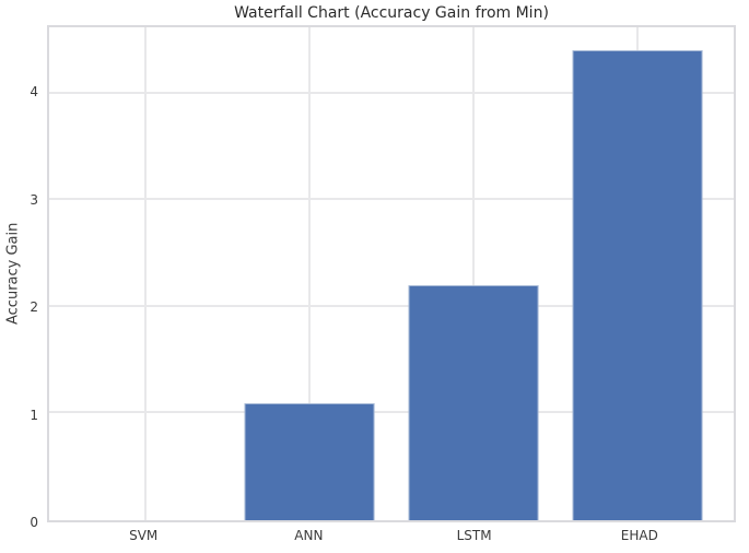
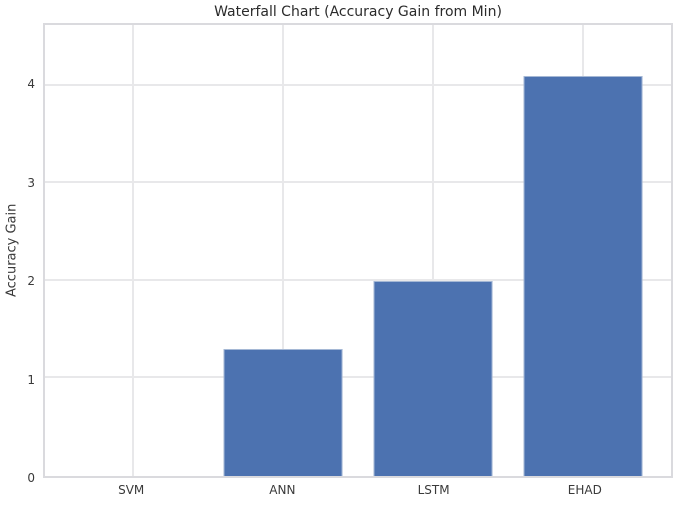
ANN: 1.1 -> 1.3
LSTM: 2.2 -> 2.0
EHAD: 4.4 -> 4.1
